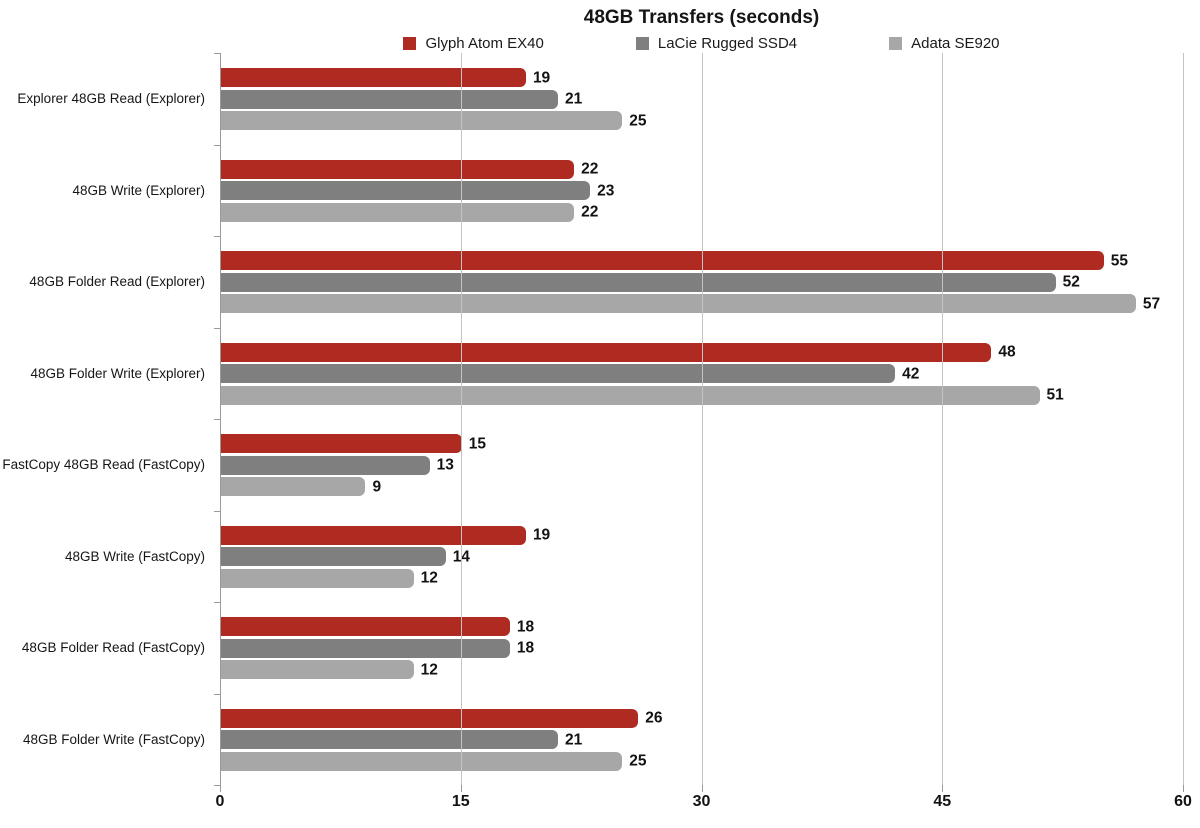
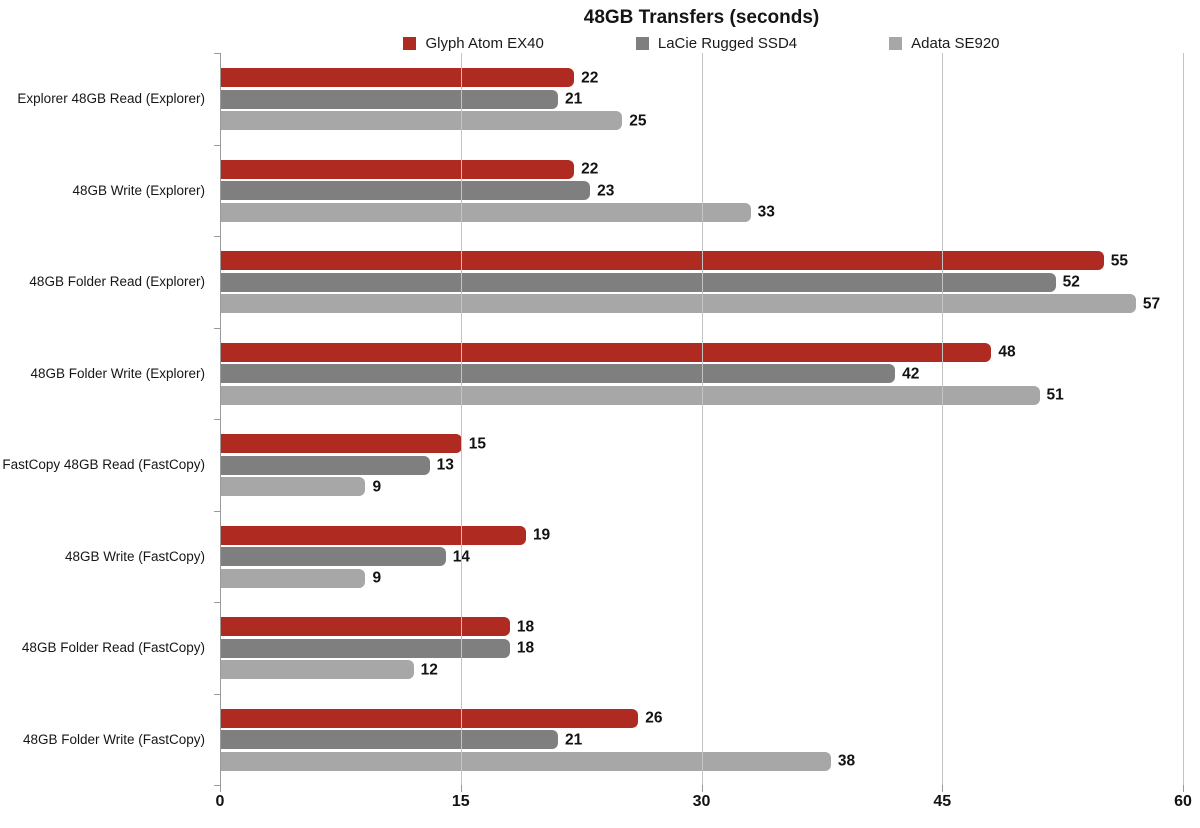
Glyph Atom EX40/Explorer 48GB Read (Explorer): 19 -> 22
Adata SE920/48GB Write (Explorer): 22 -> 33
Adata SE920/48GB Write (FastCopy): 12 -> 9
Adata SE920/48GB Folder Write (FastCopy): 25 -> 38
